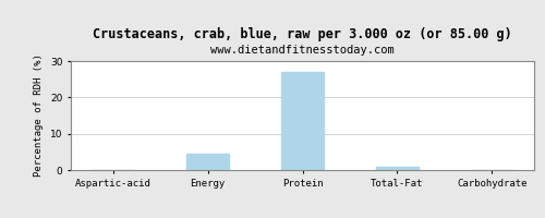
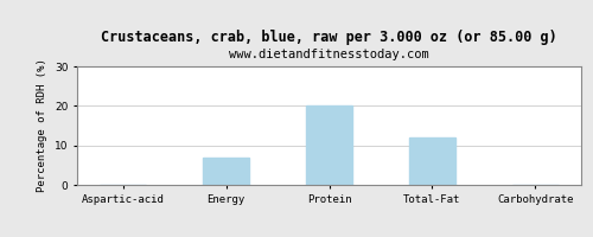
Energy: 4.5 -> 7.0
Protein: 27.0 -> 20.0
Total-Fat: 1.0 -> 12.0
